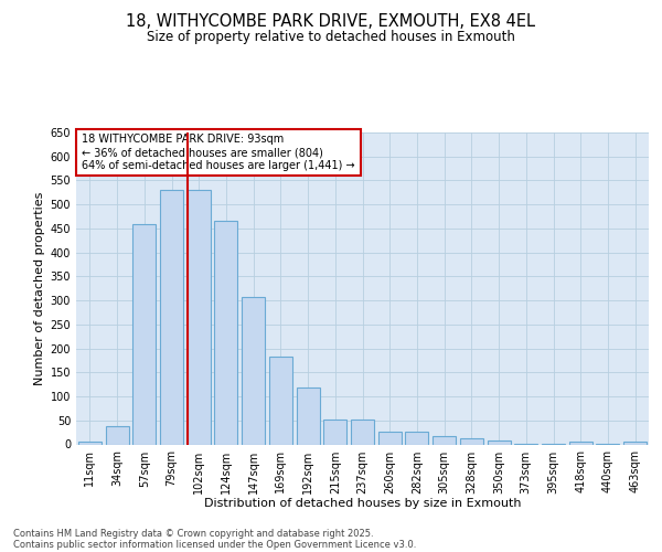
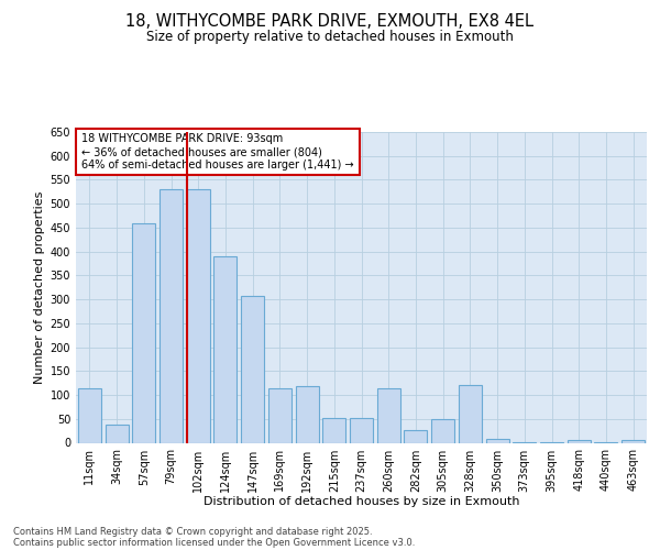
11sqm: 5 -> 115
124sqm: 467 -> 390
169sqm: 184 -> 115
260sqm: 27 -> 115
305sqm: 17 -> 50
328sqm: 13 -> 120
